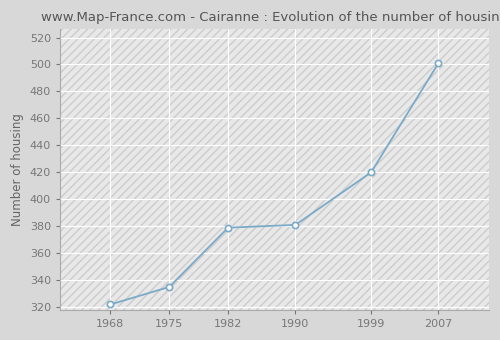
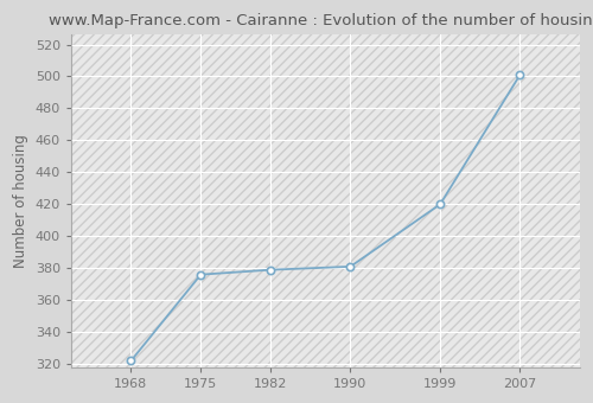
1975: 335 -> 376
